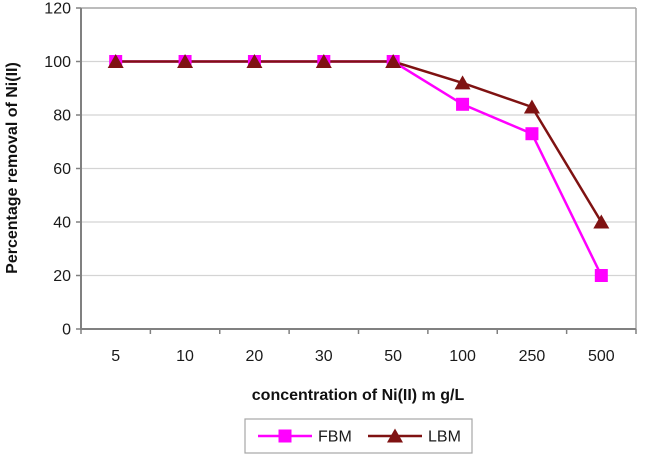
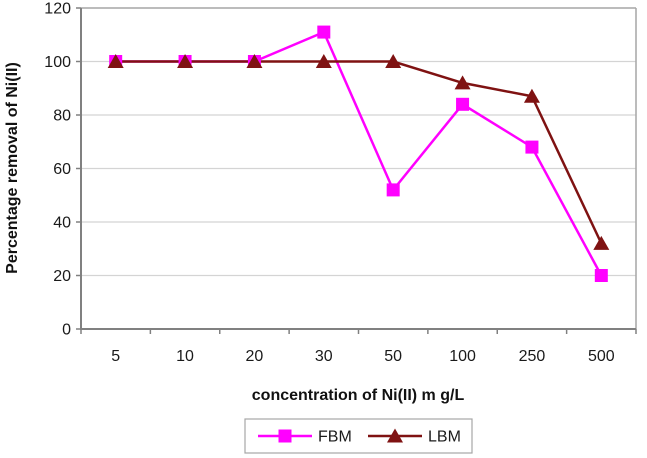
FBM/30: 100 -> 111
FBM/50: 100 -> 52
FBM/250: 73 -> 68
LBM/250: 83 -> 87
LBM/500: 40 -> 32
